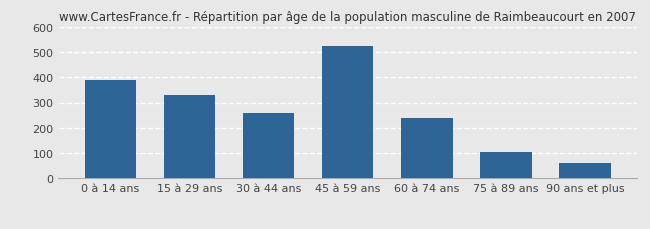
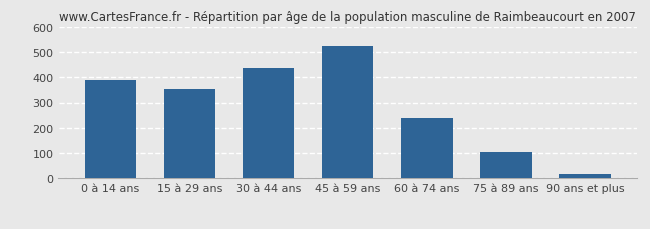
15 à 29 ans: 330 -> 352
30 à 44 ans: 260 -> 436
90 ans et plus: 60 -> 17
